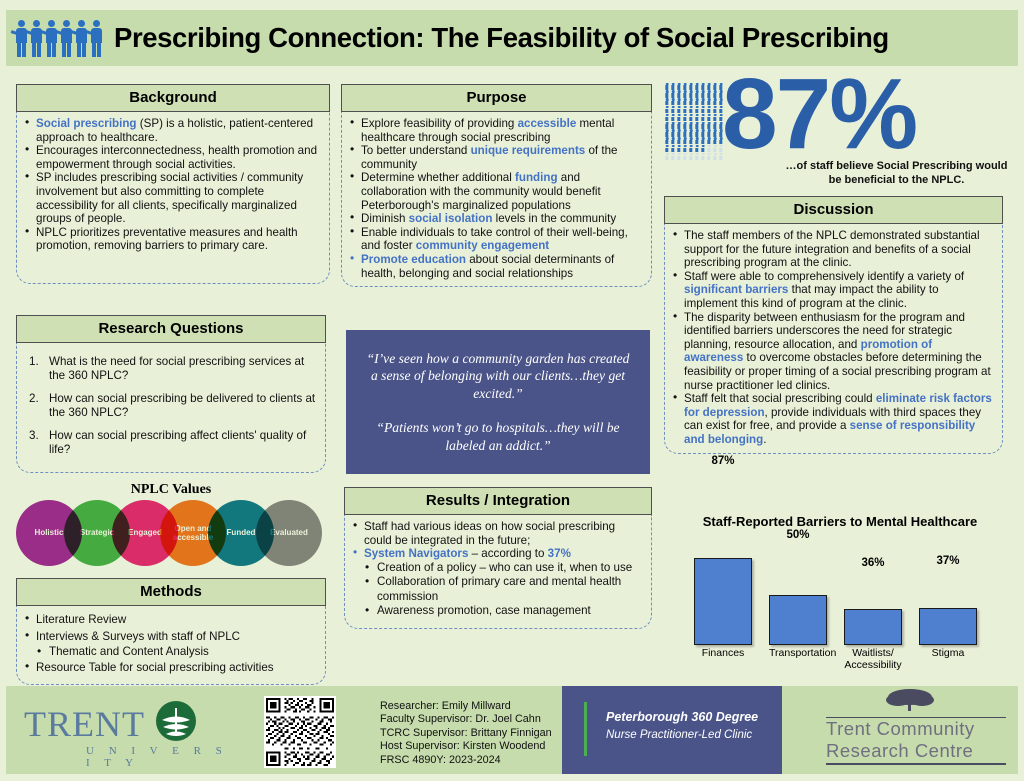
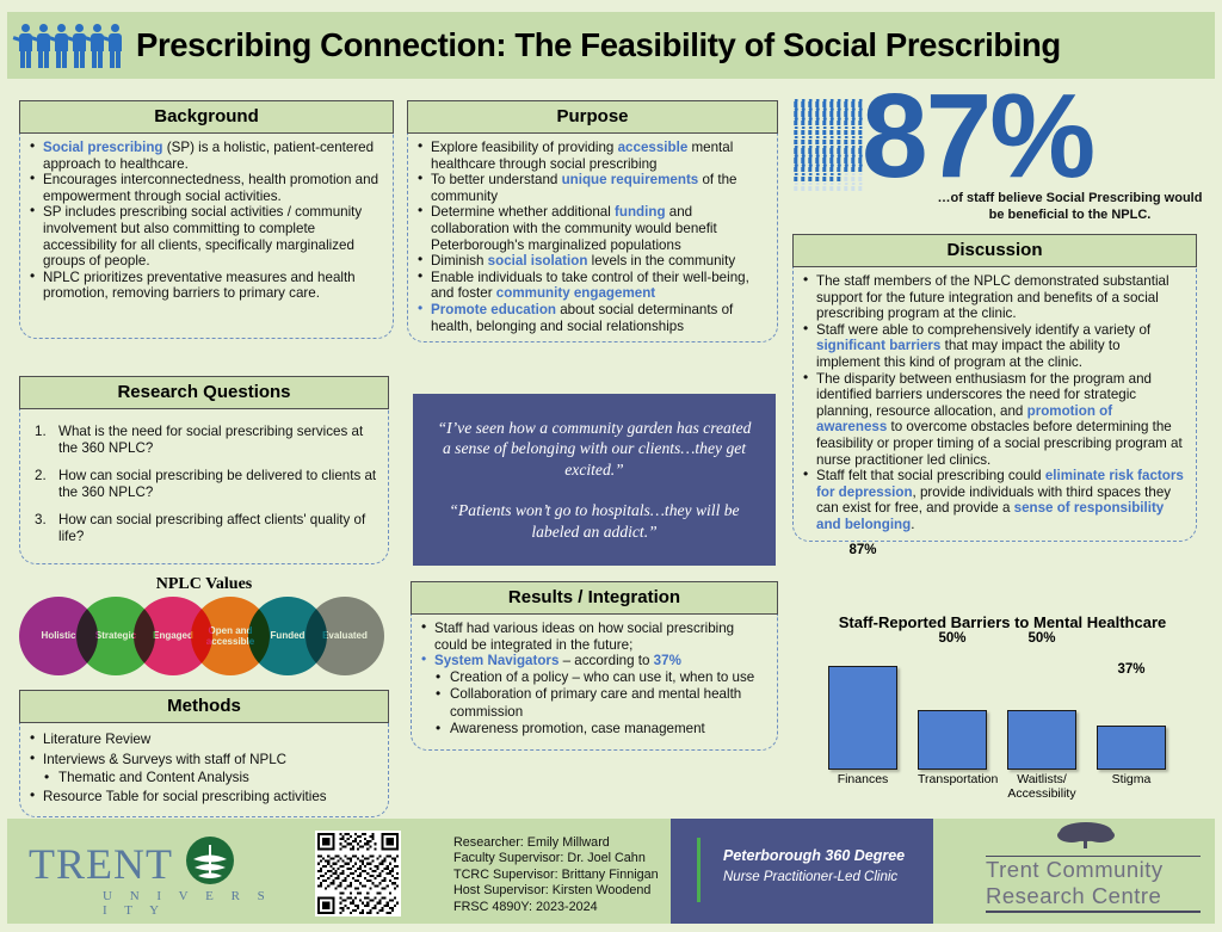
Waitlists/ Accessibility: 36% -> 50%
